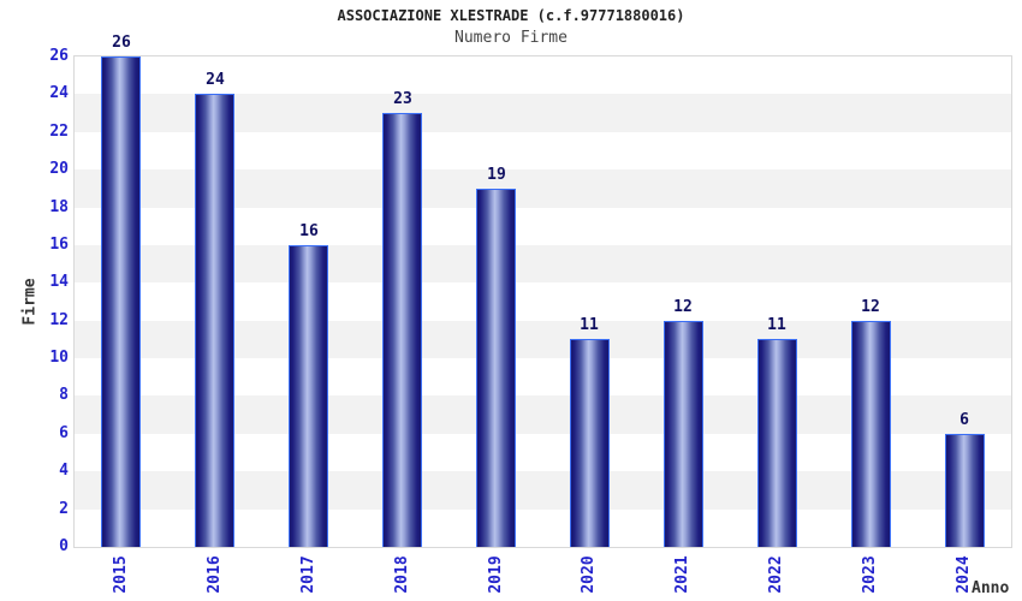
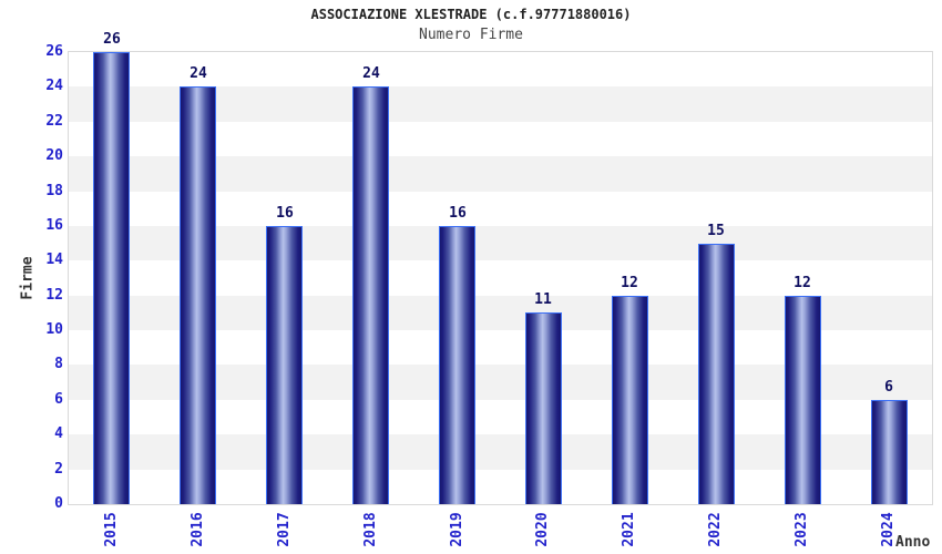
2018: 23 -> 24
2019: 19 -> 16
2022: 11 -> 15
